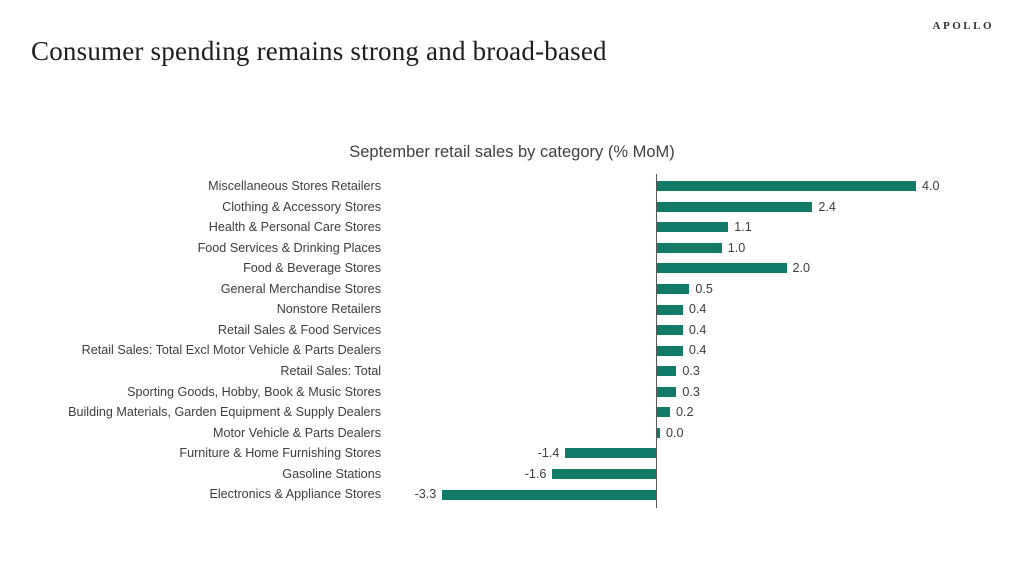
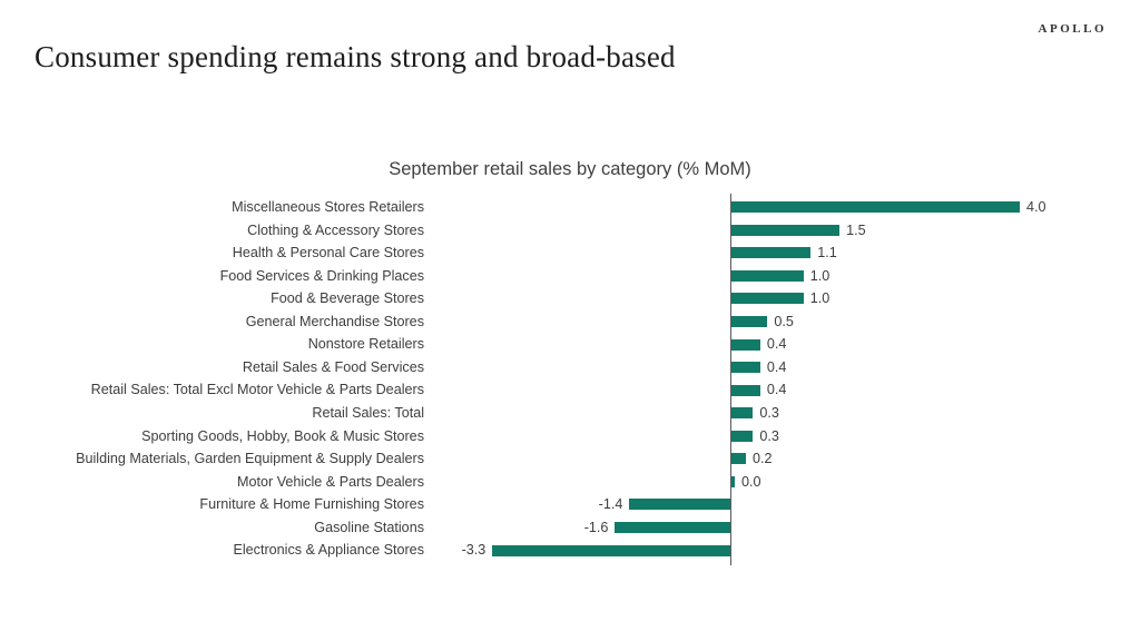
Clothing & Accessory Stores: 2.4 -> 1.5
Food & Beverage Stores: 2.0 -> 1.0
